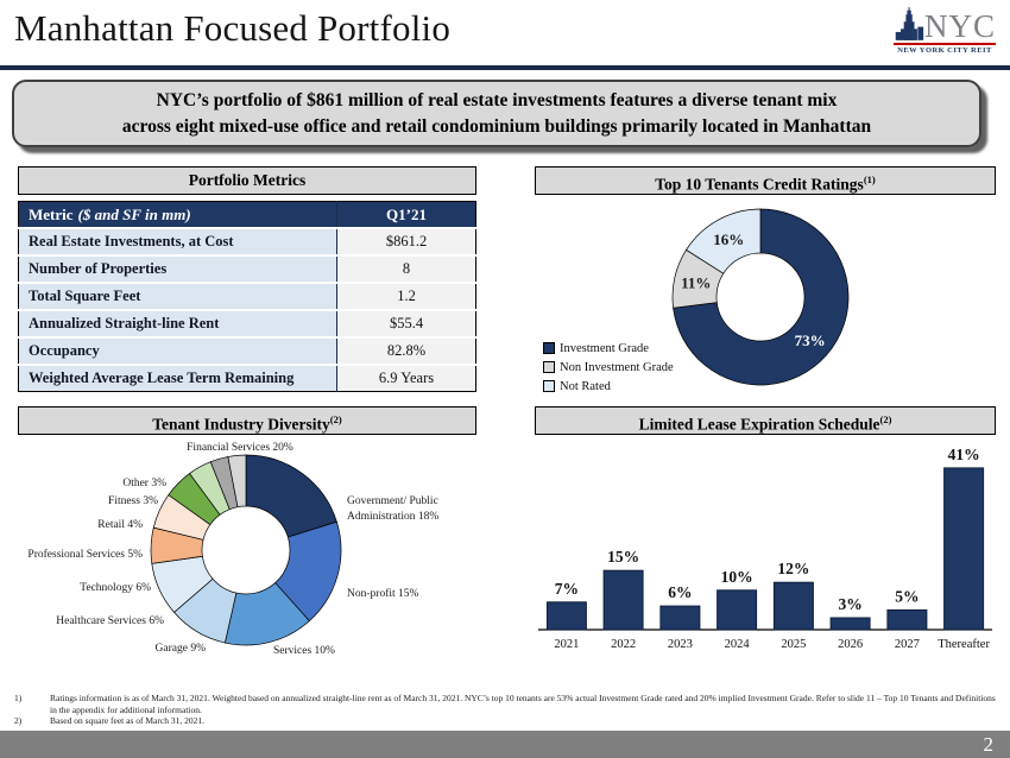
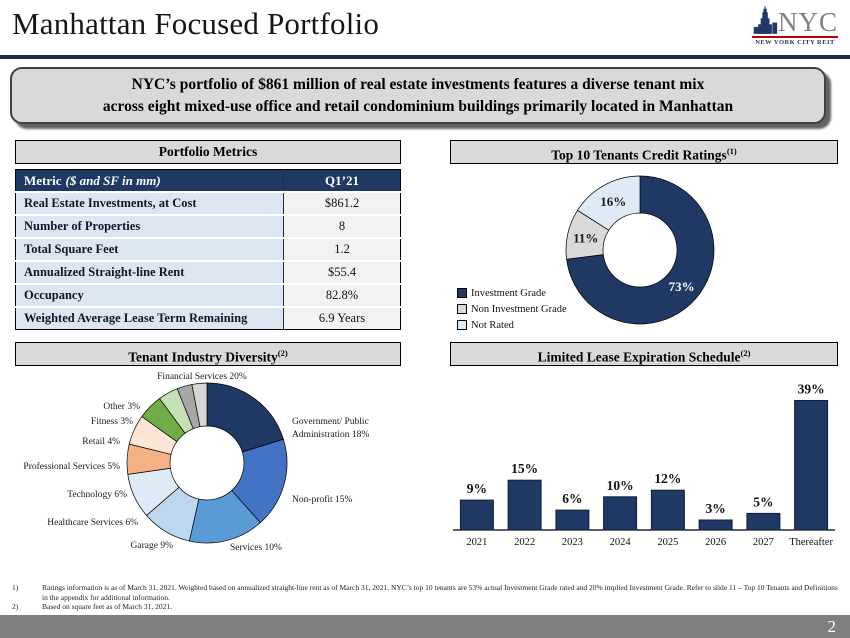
Limited Lease Expiration Schedule/2021: 7% -> 9%
Limited Lease Expiration Schedule/Thereafter: 41% -> 39%
